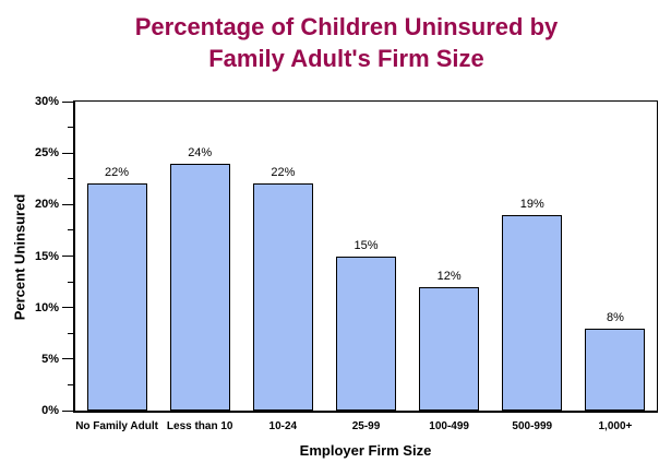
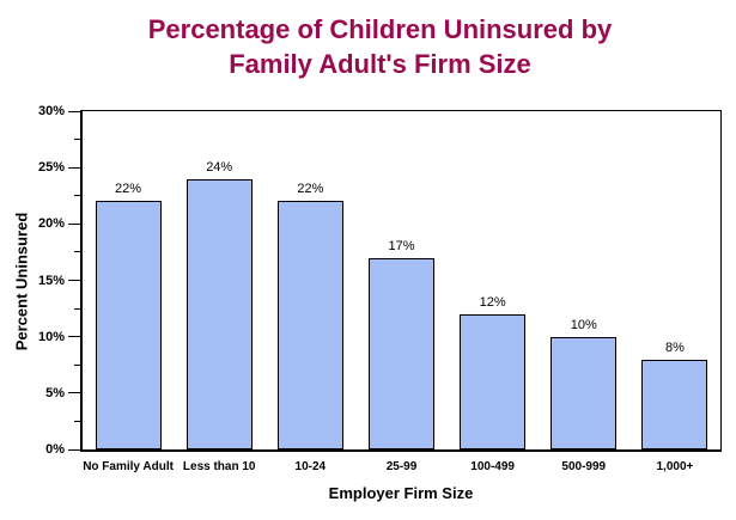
25-99: 15% -> 17%
500-999: 19% -> 10%
